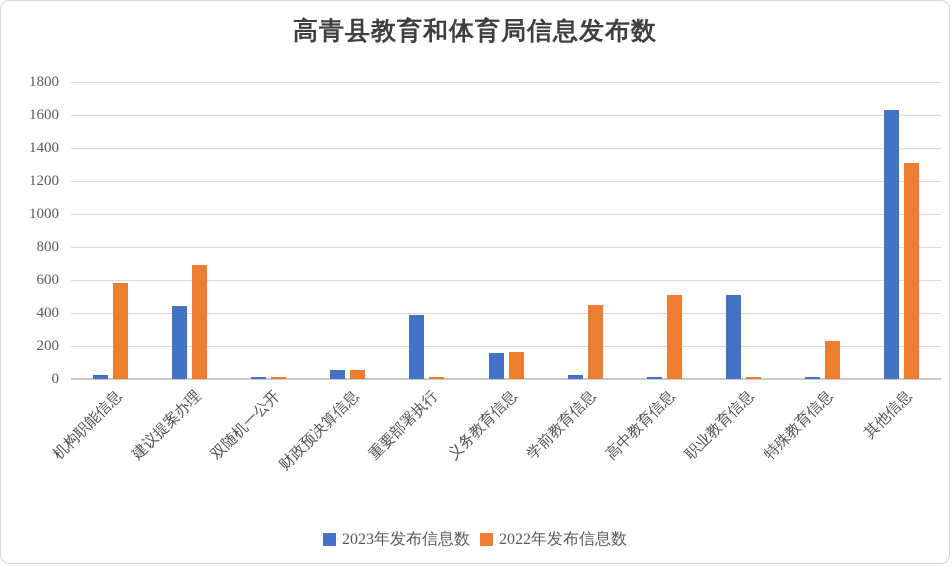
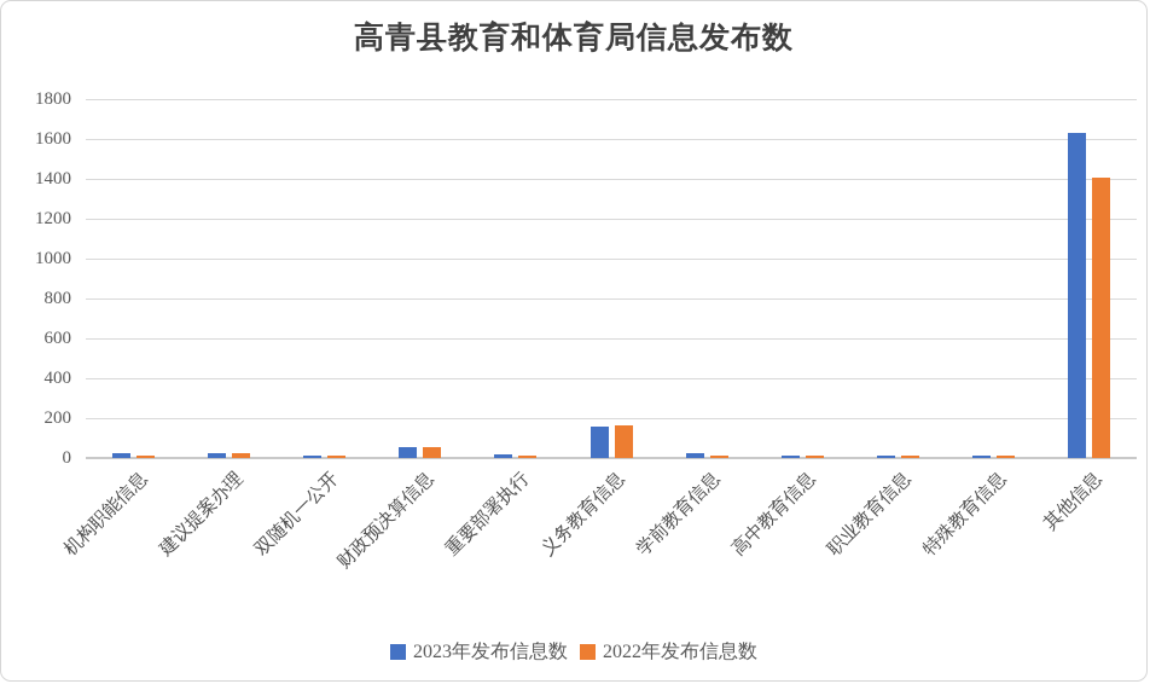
2022年发布信息数/机构职能信息: 580 -> 10
2023年发布信息数/建议提案办理: 440 -> 20
2022年发布信息数/建议提案办理: 690 -> 20
2023年发布信息数/重要部署执行: 390 -> 20
2022年发布信息数/学前教育信息: 450 -> 10
2022年发布信息数/高中教育信息: 510 -> 10
2023年发布信息数/职业教育信息: 510 -> 10
2022年发布信息数/特殊教育信息: 230 -> 10
2022年发布信息数/其他信息: 1310 -> 1400
